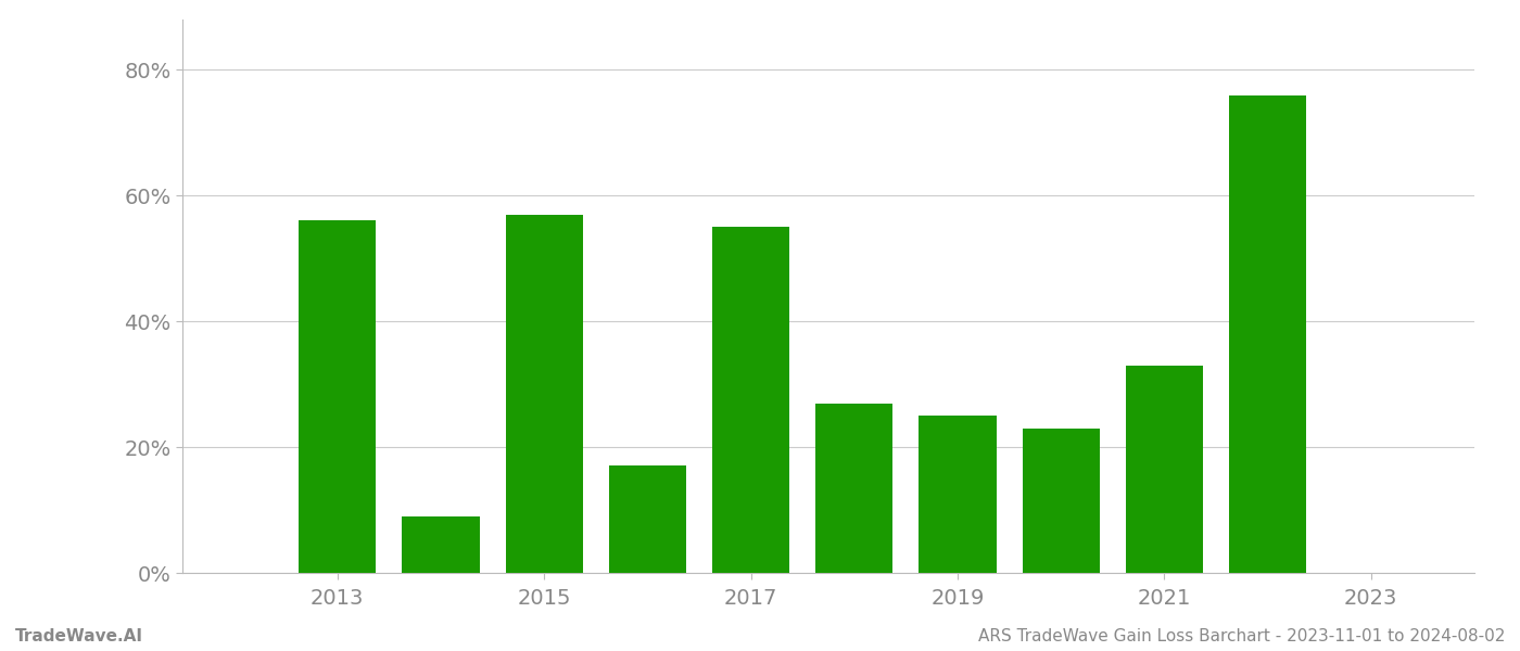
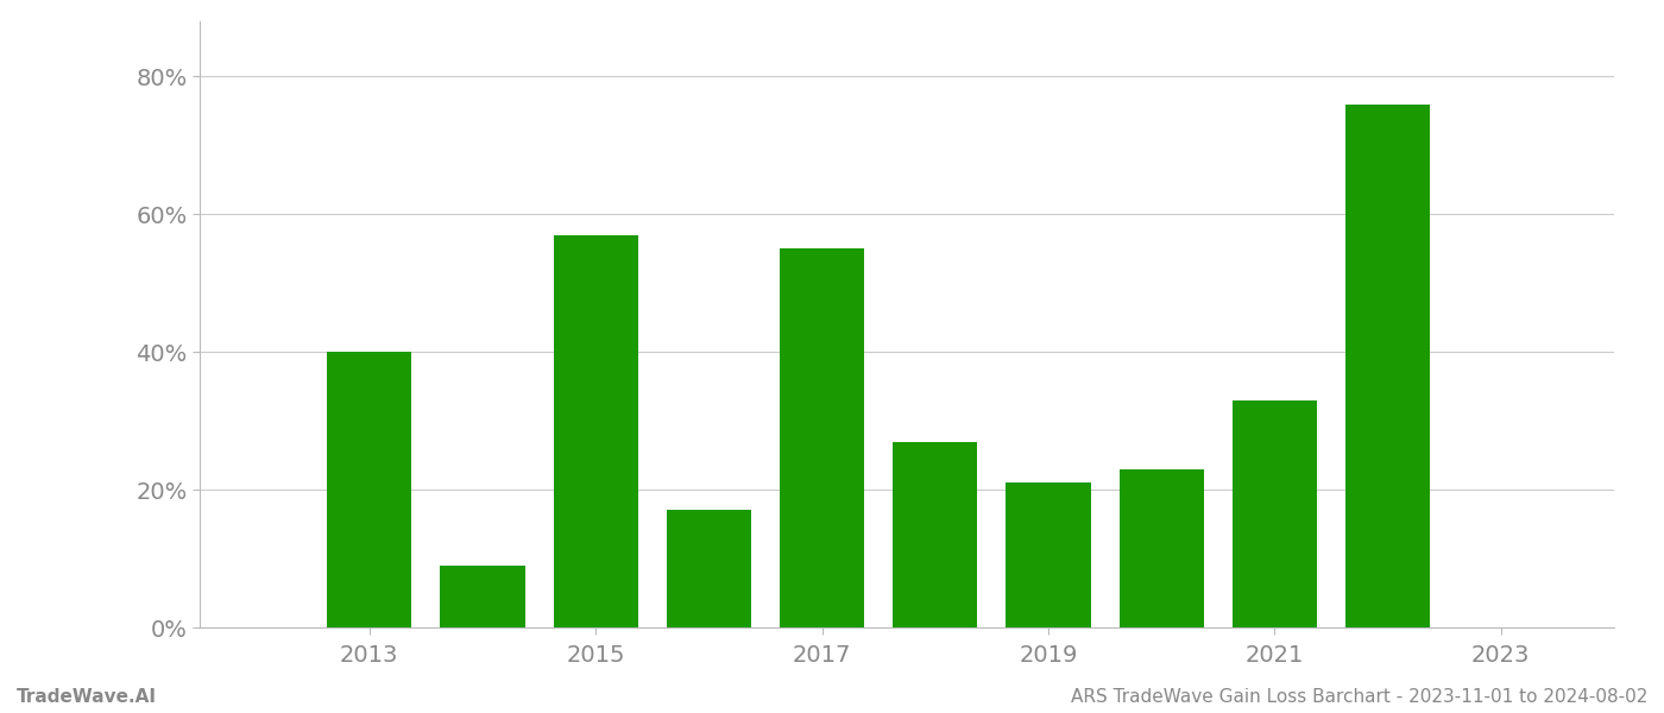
2013: 56% -> 40%
2019: 25% -> 21%
